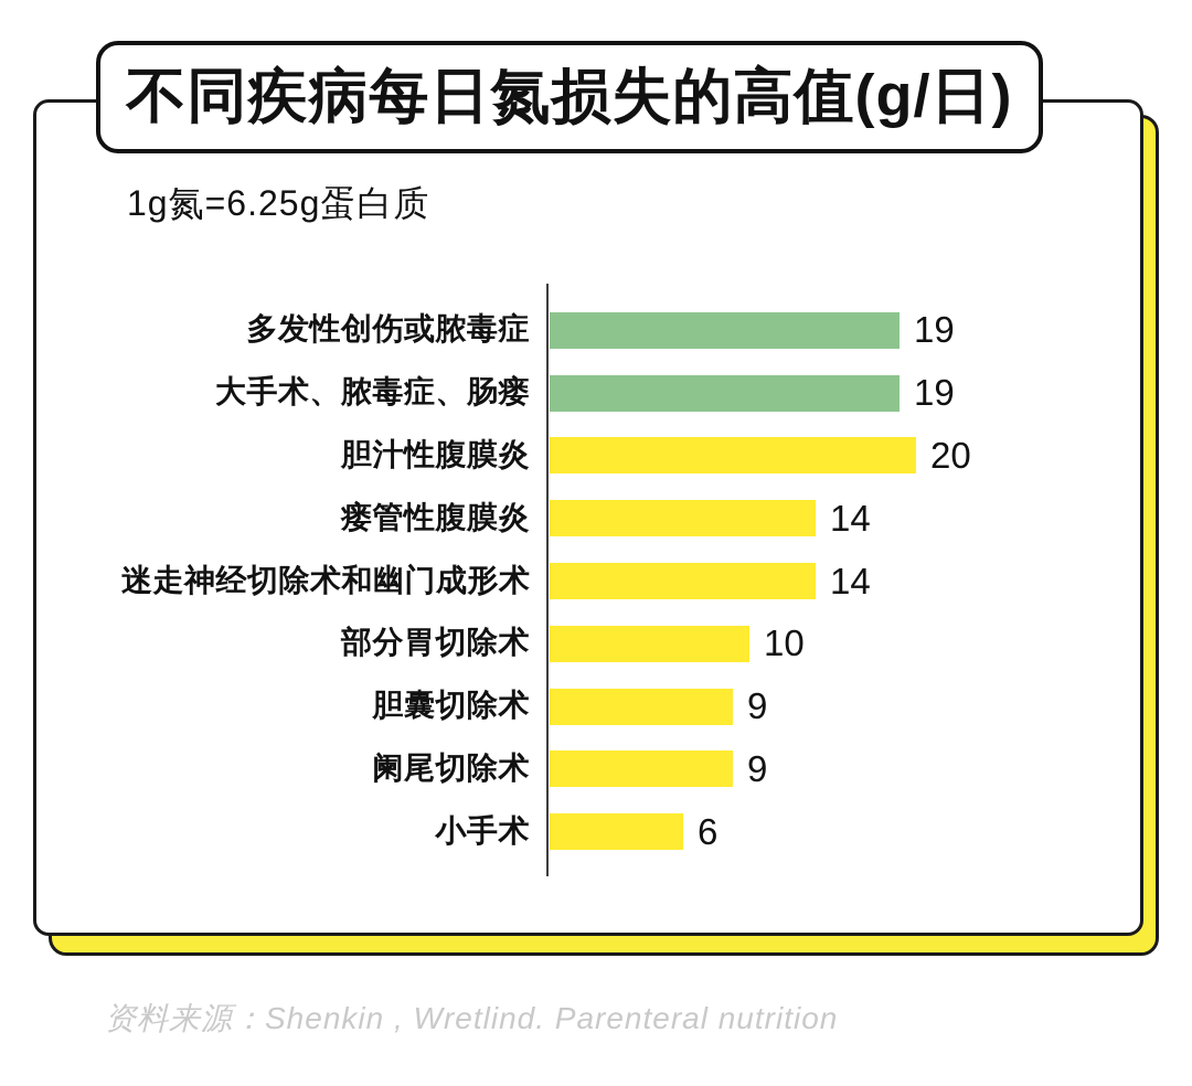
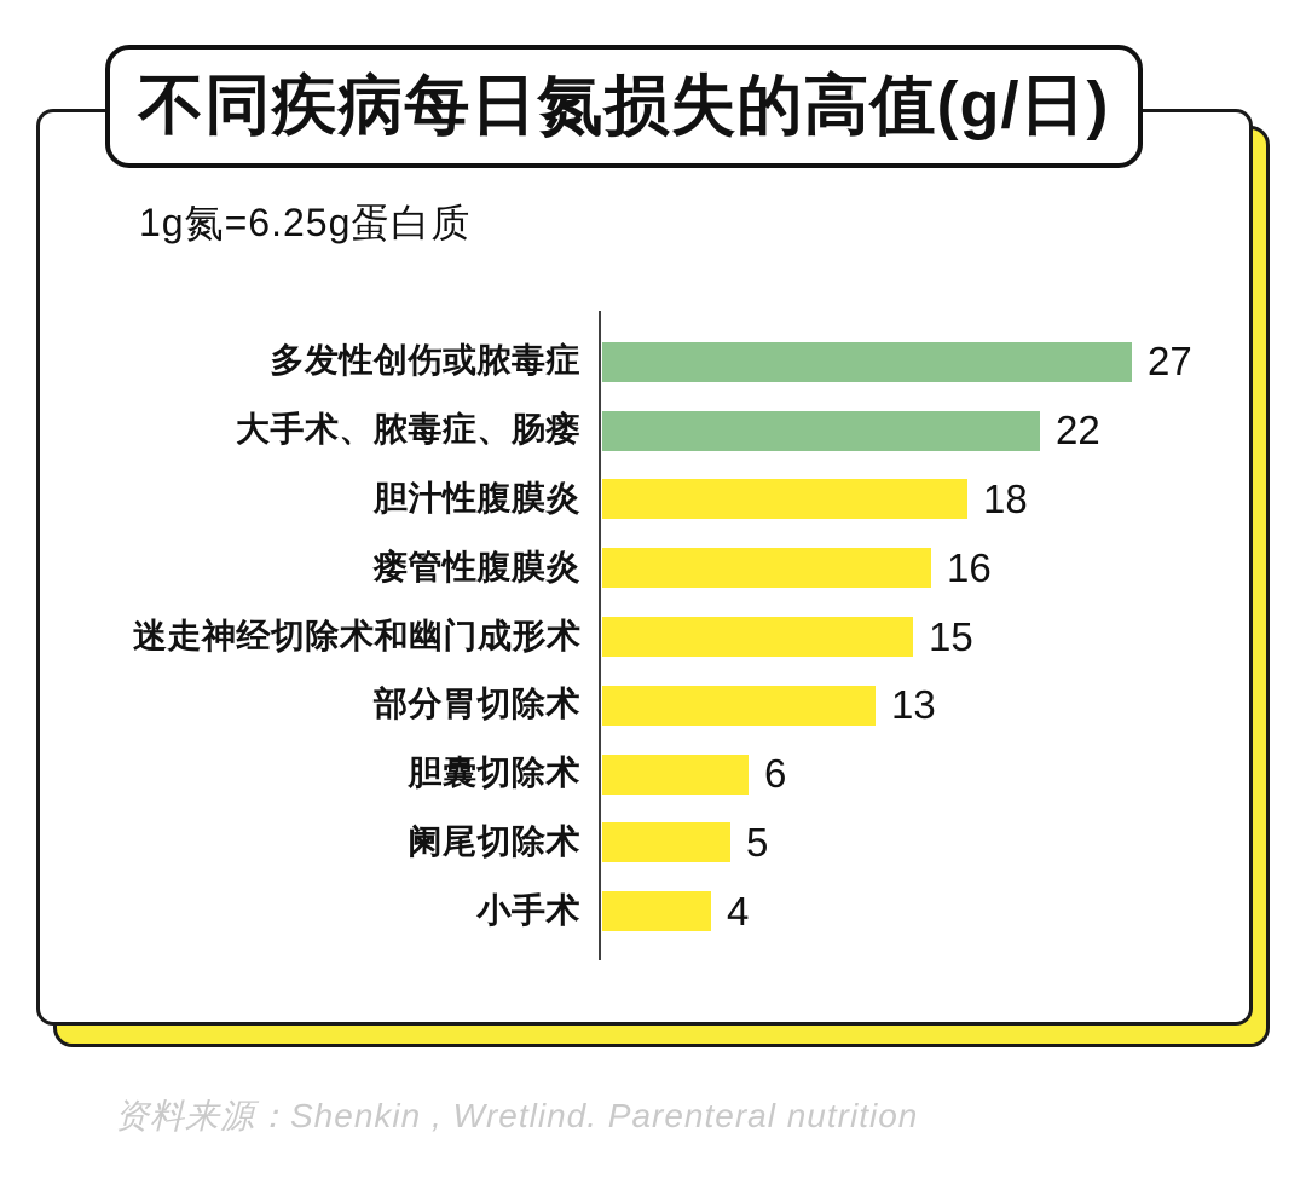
多发性创伤或脓毒症: 19 -> 27
大手术、脓毒症、肠瘘: 19 -> 22
胆汁性腹膜炎: 20 -> 18
瘘管性腹膜炎: 14 -> 16
迷走神经切除术和幽门成形术: 14 -> 15
部分胃切除术: 10 -> 13
胆囊切除术: 9 -> 6
阑尾切除术: 9 -> 5
小手术: 6 -> 4
